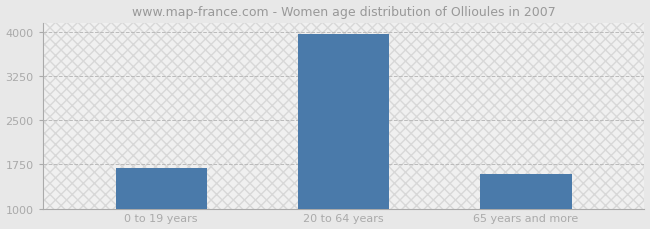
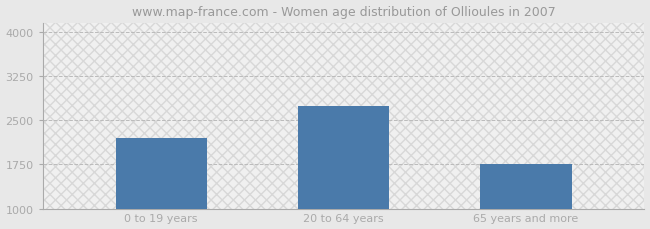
0 to 19 years: 1680 -> 2200
20 to 64 years: 3960 -> 2740
65 years and more: 1590 -> 1760
